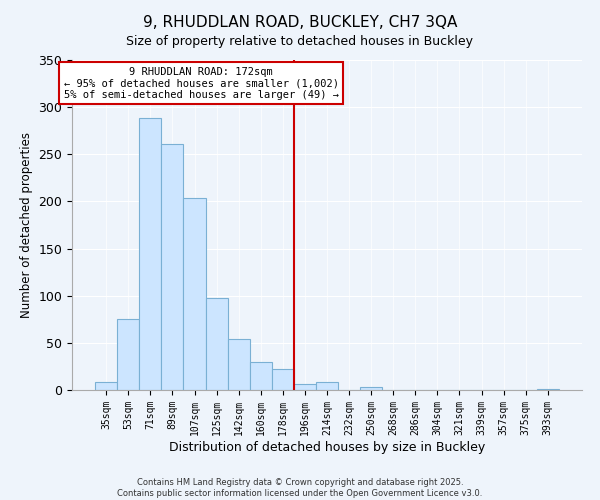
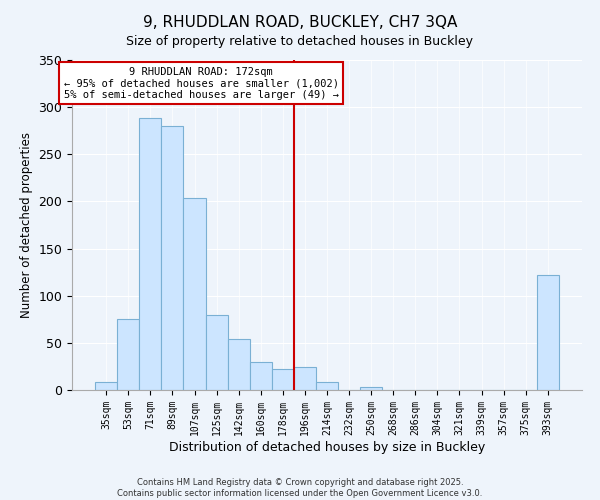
89sqm: 261 -> 280
125sqm: 98 -> 80
196sqm: 6 -> 24
393sqm: 1 -> 122
